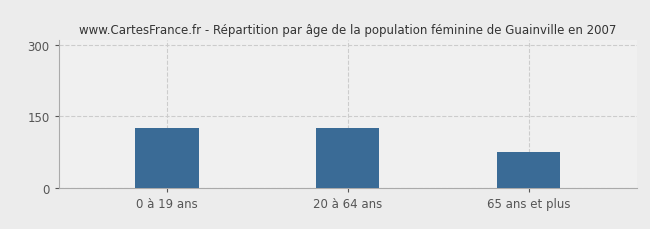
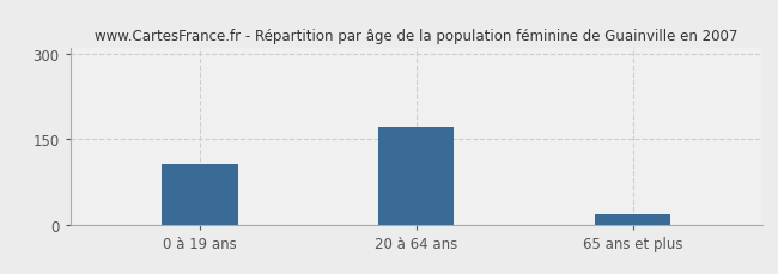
0 à 19 ans: 125 -> 107
20 à 64 ans: 125 -> 172
65 ans et plus: 75 -> 18
